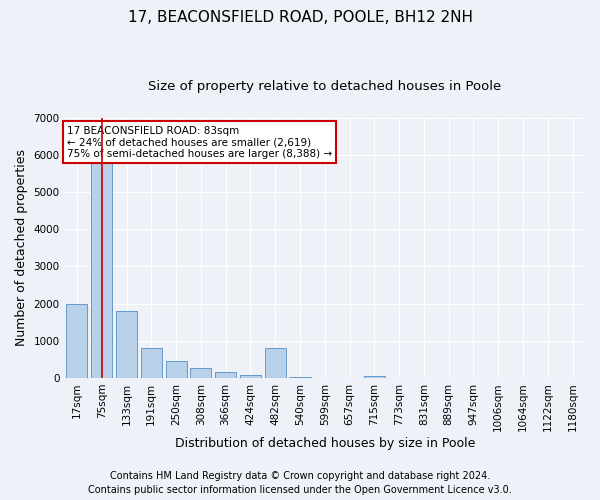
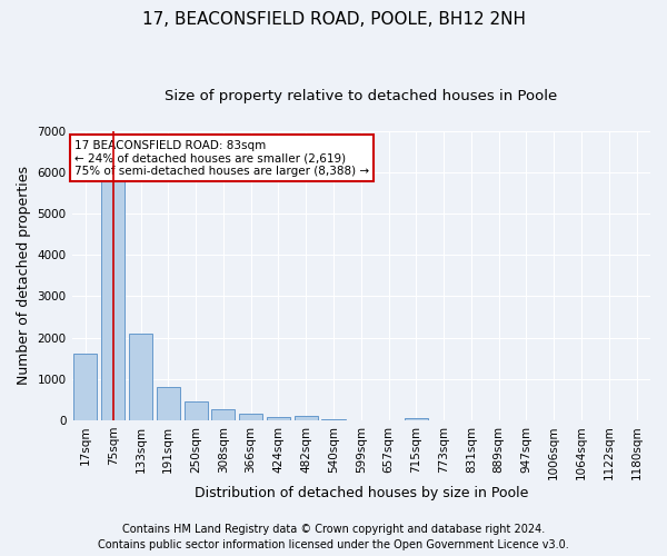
17sqm: 2000 -> 1620
133sqm: 1800 -> 2100
482sqm: 800 -> 100
